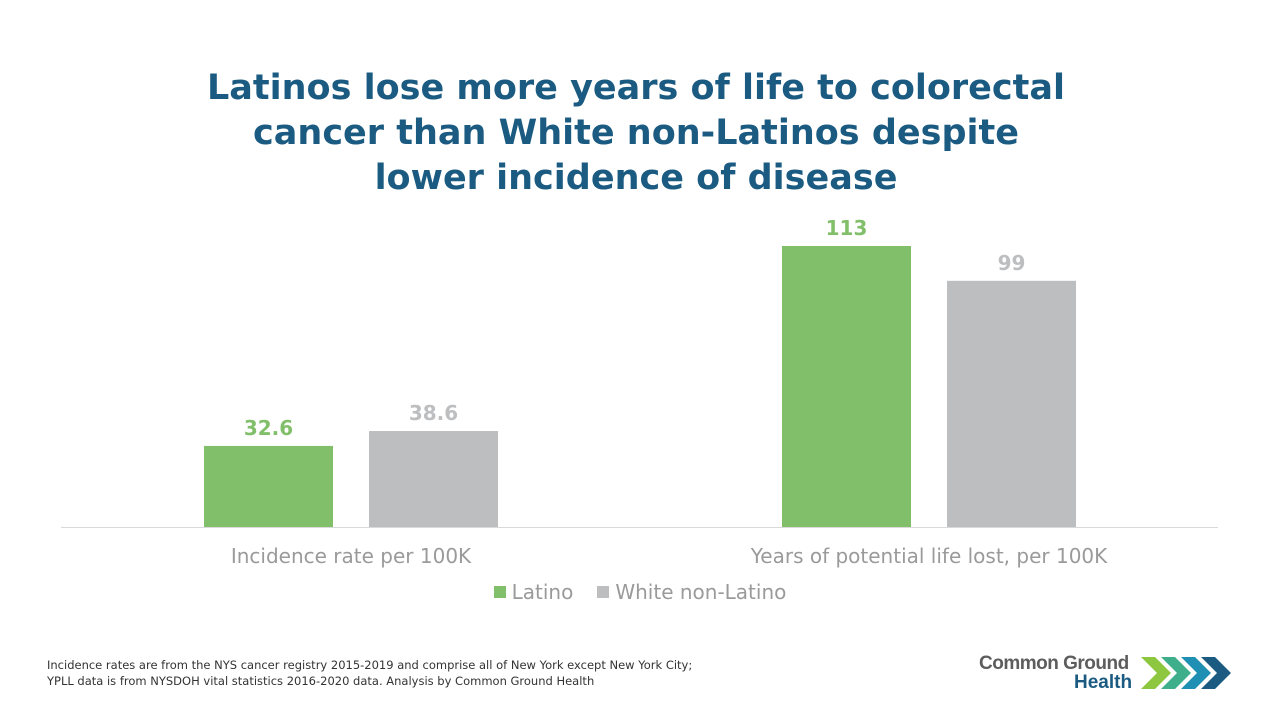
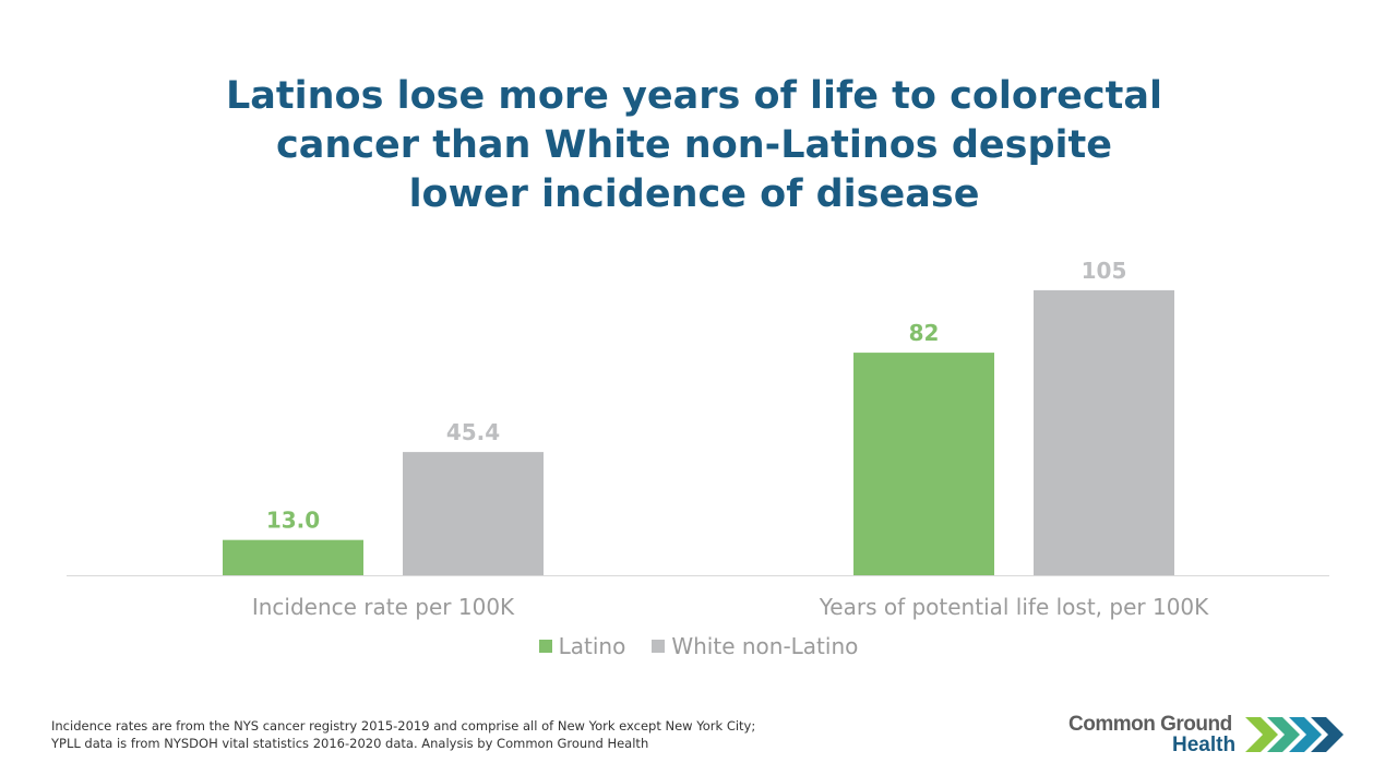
Latino/Incidence rate per 100K: 32.6 -> 13.0
White non-Latino/Incidence rate per 100K: 38.6 -> 45.4
Latino/Years of potential life lost, per 100K: 113 -> 82
White non-Latino/Years of potential life lost, per 100K: 99 -> 105
